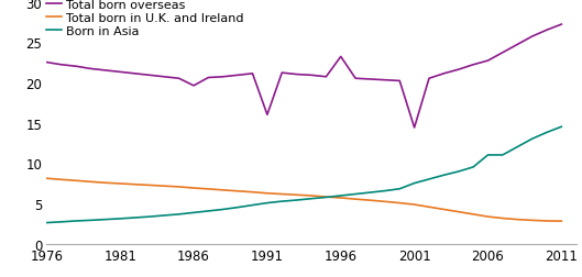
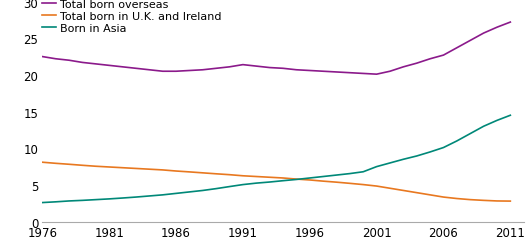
Total born overseas/1986: 19.6 -> 20.5
Total born overseas/1991: 16.0 -> 21.4
Total born overseas/1996: 23.2 -> 20.6
Total born overseas/2001: 14.4 -> 20.1
Born in Asia/2006: 11.0 -> 10.1
